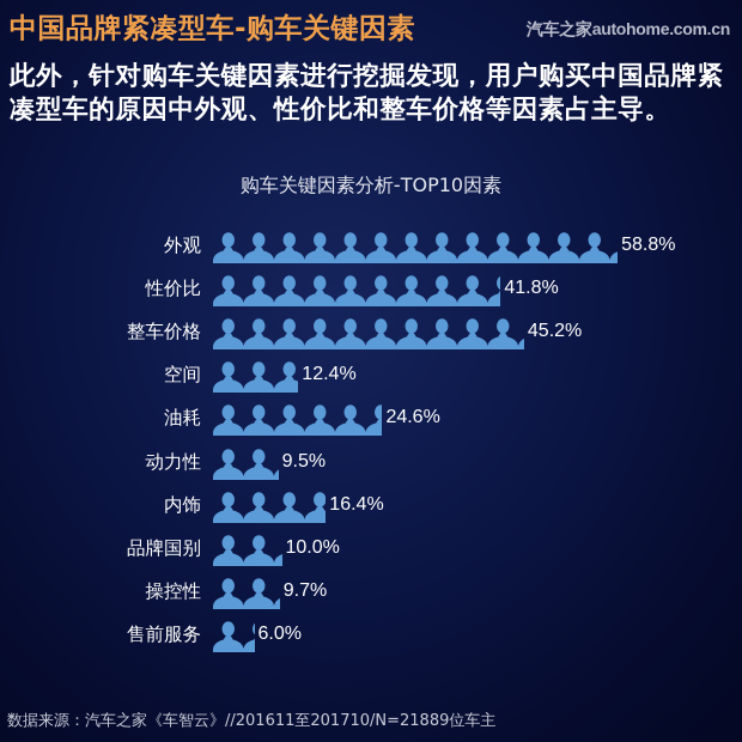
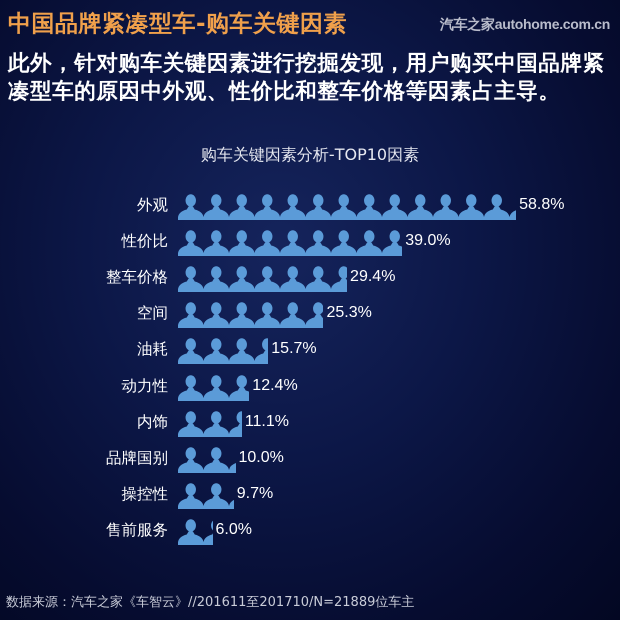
性价比: 41.8% -> 39.0%
整车价格: 45.2% -> 29.4%
空间: 12.4% -> 25.3%
油耗: 24.6% -> 15.7%
动力性: 9.5% -> 12.4%
内饰: 16.4% -> 11.1%
